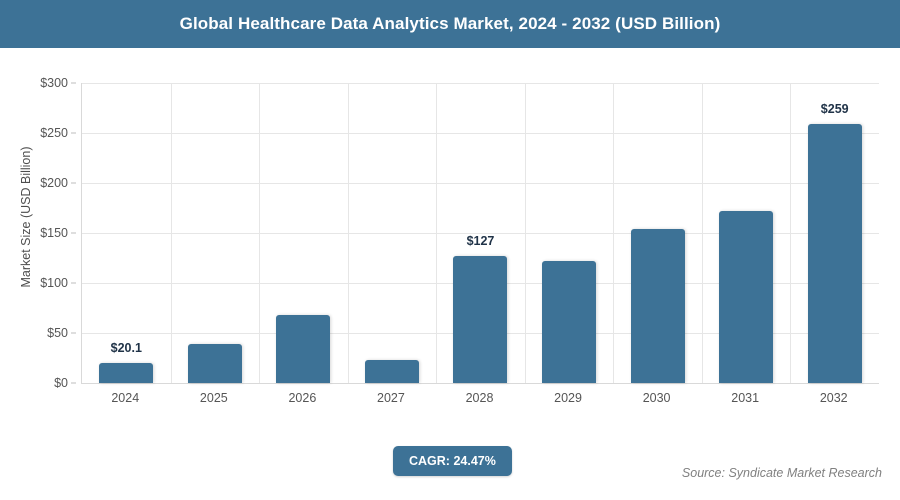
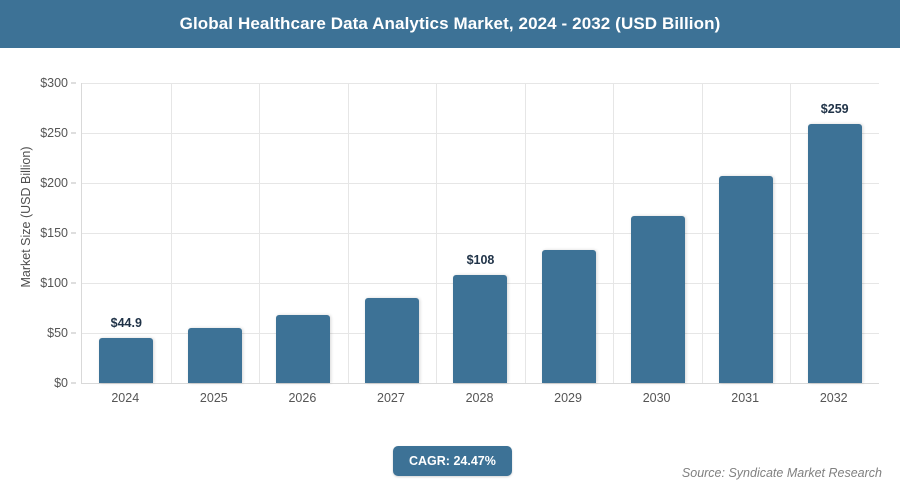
2024: $20.1 -> $44.9
2025: $39 -> $55
2027: $23 -> $85
2028: $127 -> $108
2029: $122 -> $133
2030: $154 -> $167
2031: $172 -> $207
